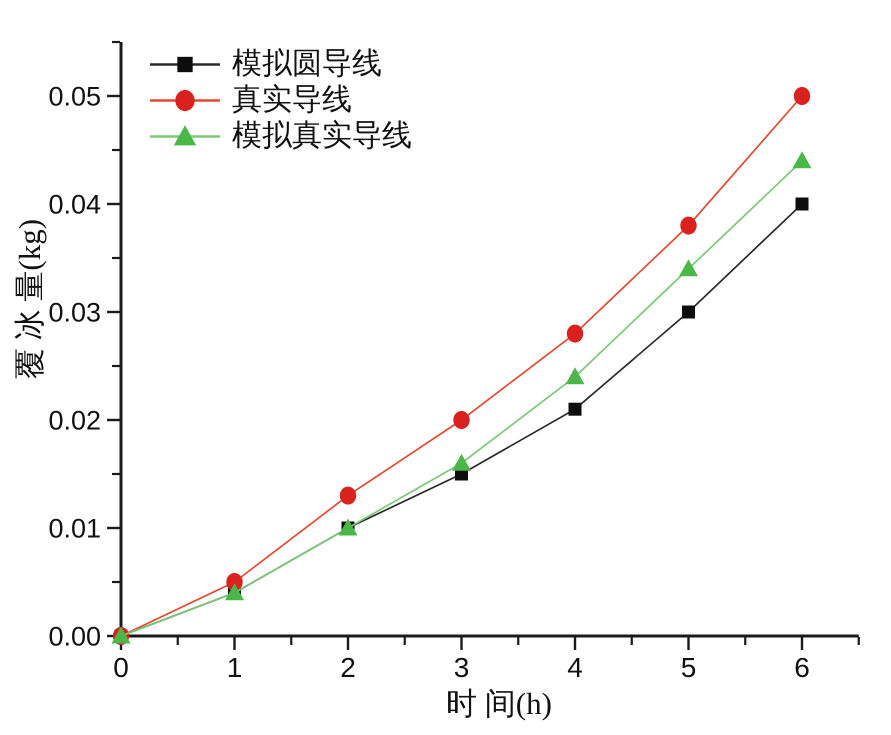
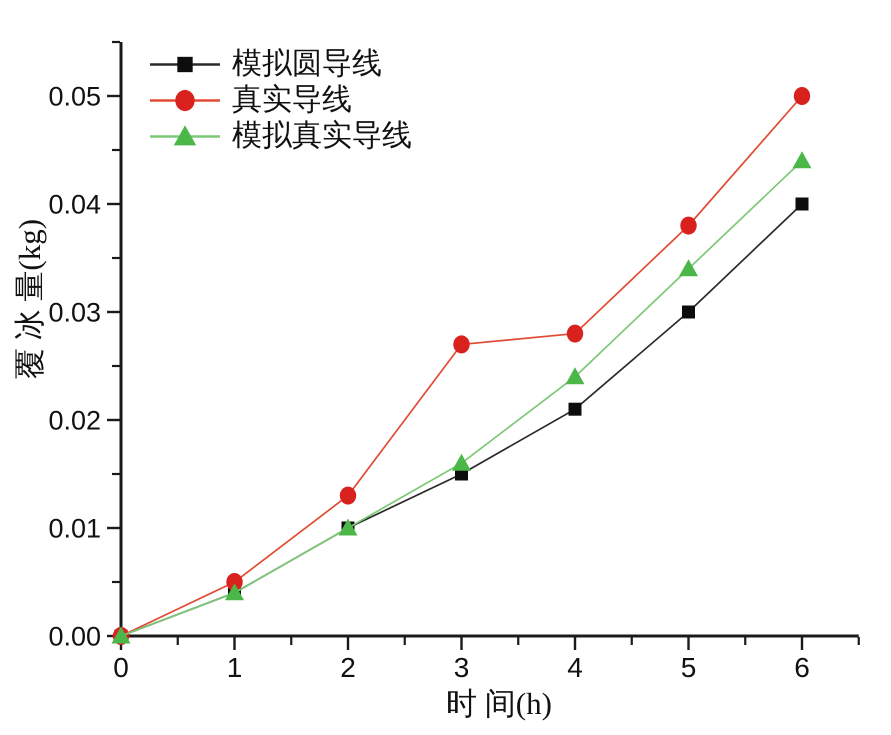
真实导线/3: 0.020 -> 0.027
